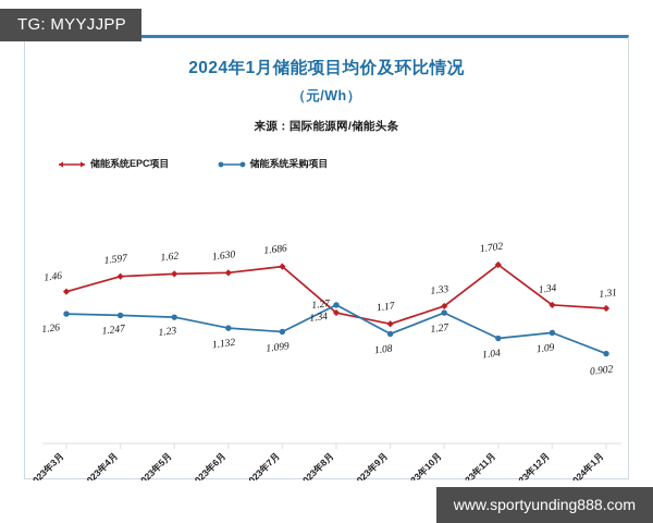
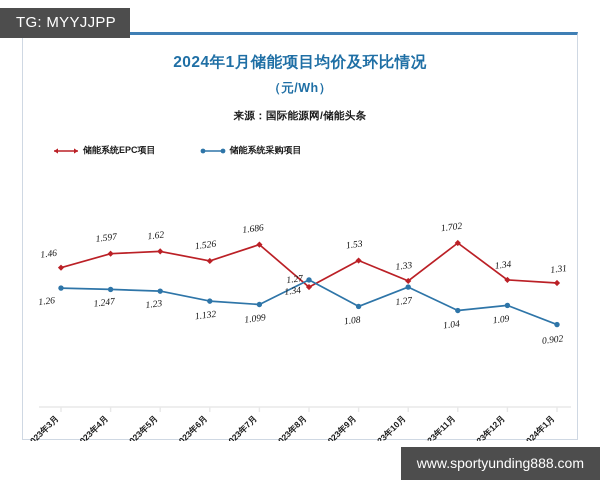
储能系统EPC项目/2023年6月: 1.630 -> 1.526
储能系统EPC项目/2023年9月: 1.17 -> 1.53
